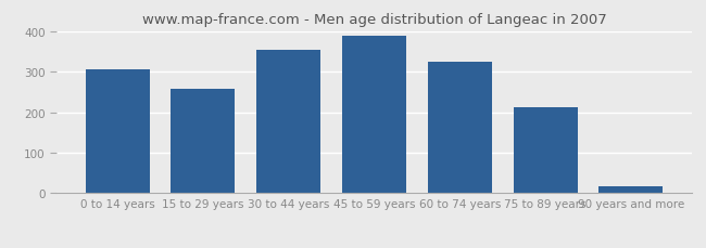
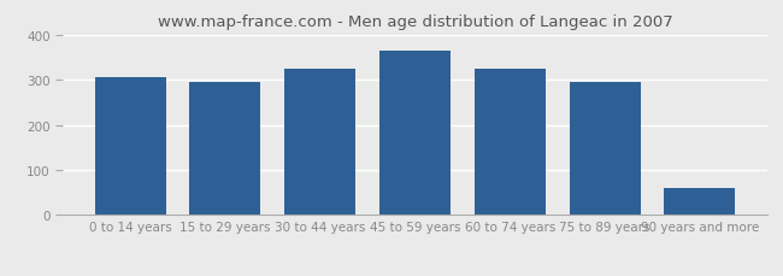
15 to 29 years: 258 -> 295
30 to 44 years: 355 -> 325
45 to 59 years: 388 -> 365
75 to 89 years: 212 -> 295
90 years and more: 18 -> 60
